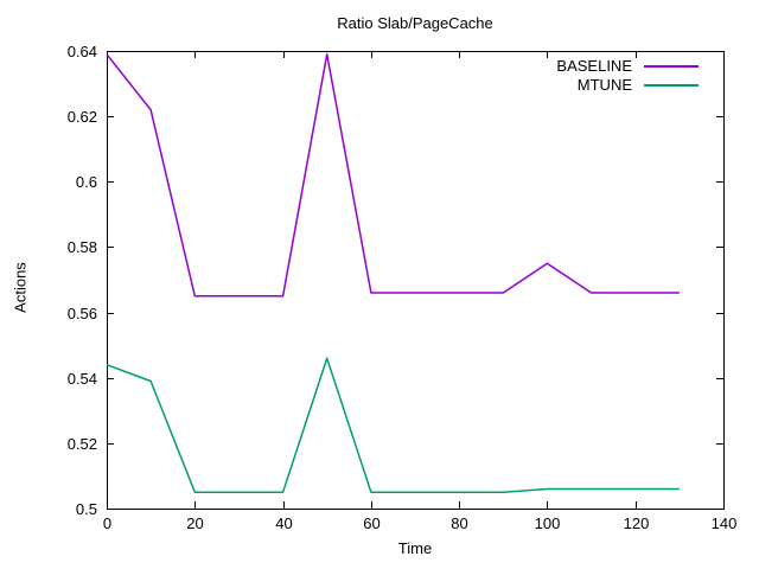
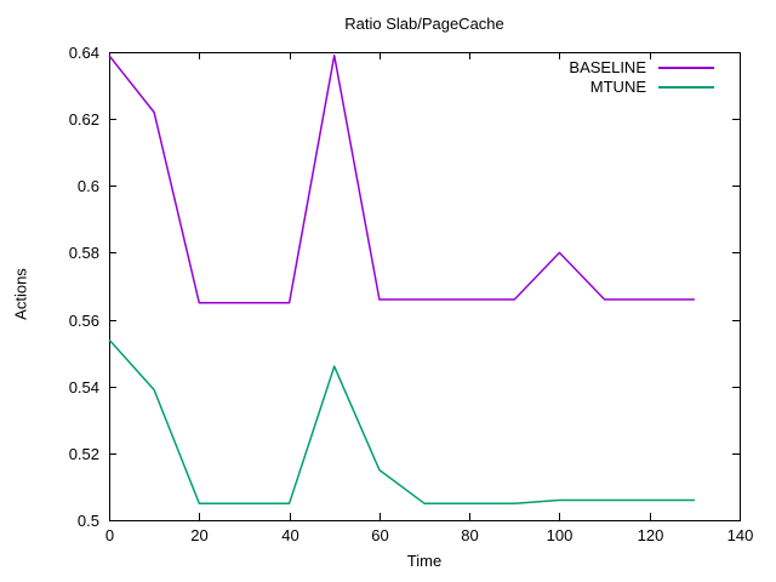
MTUNE/0: 0.544 -> 0.554
MTUNE/60: 0.505 -> 0.515
BASELINE/100: 0.575 -> 0.580
